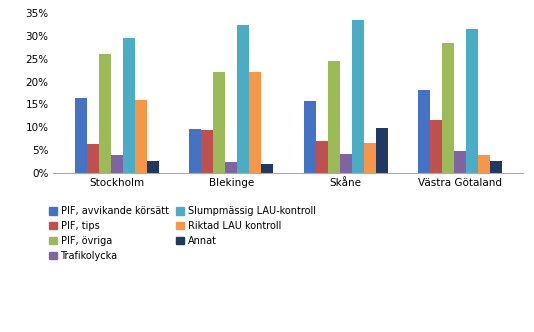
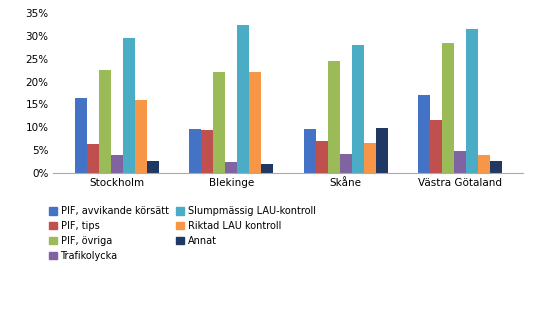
PIF, övriga/Stockholm: 26.0% -> 22.5%
PIF, avvikande körsätt/Skåne: 15.8% -> 9.5%
Slumpmässig LAU-kontroll/Skåne: 33.5% -> 28.0%
PIF, avvikande körsätt/Västra Götaland: 18.2% -> 17.0%
